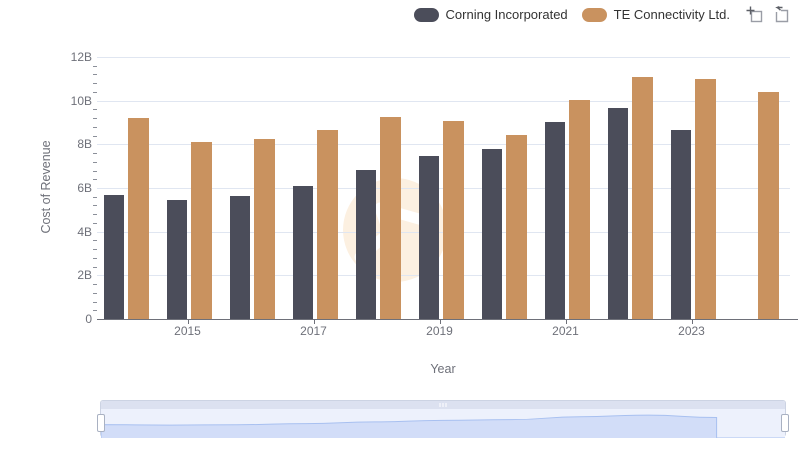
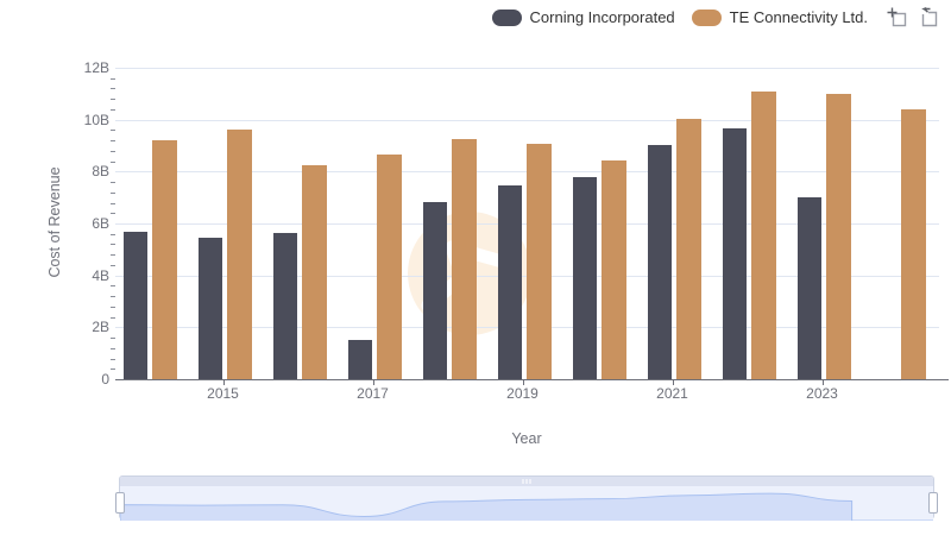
TE Connectivity Ltd./2015: 8.1B -> 9.6B
Corning Incorporated/2017: 6.1B -> 1.5B
Corning Incorporated/2023: 8.7B -> 7.0B
